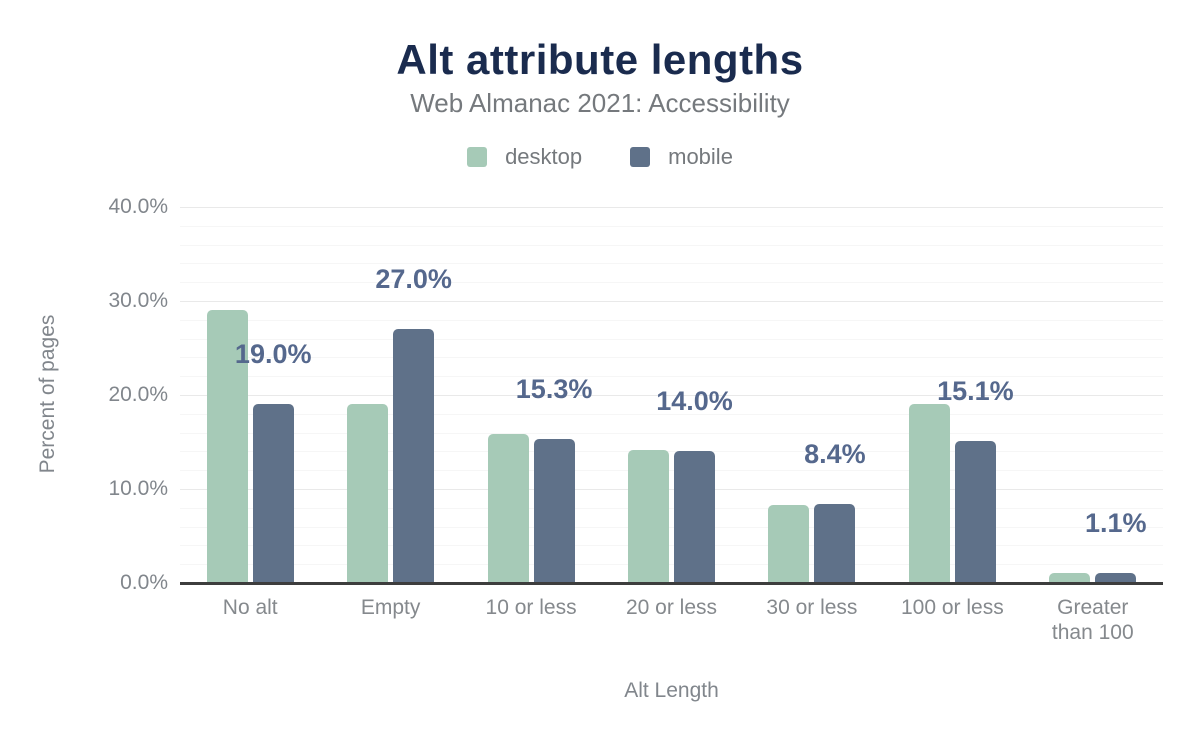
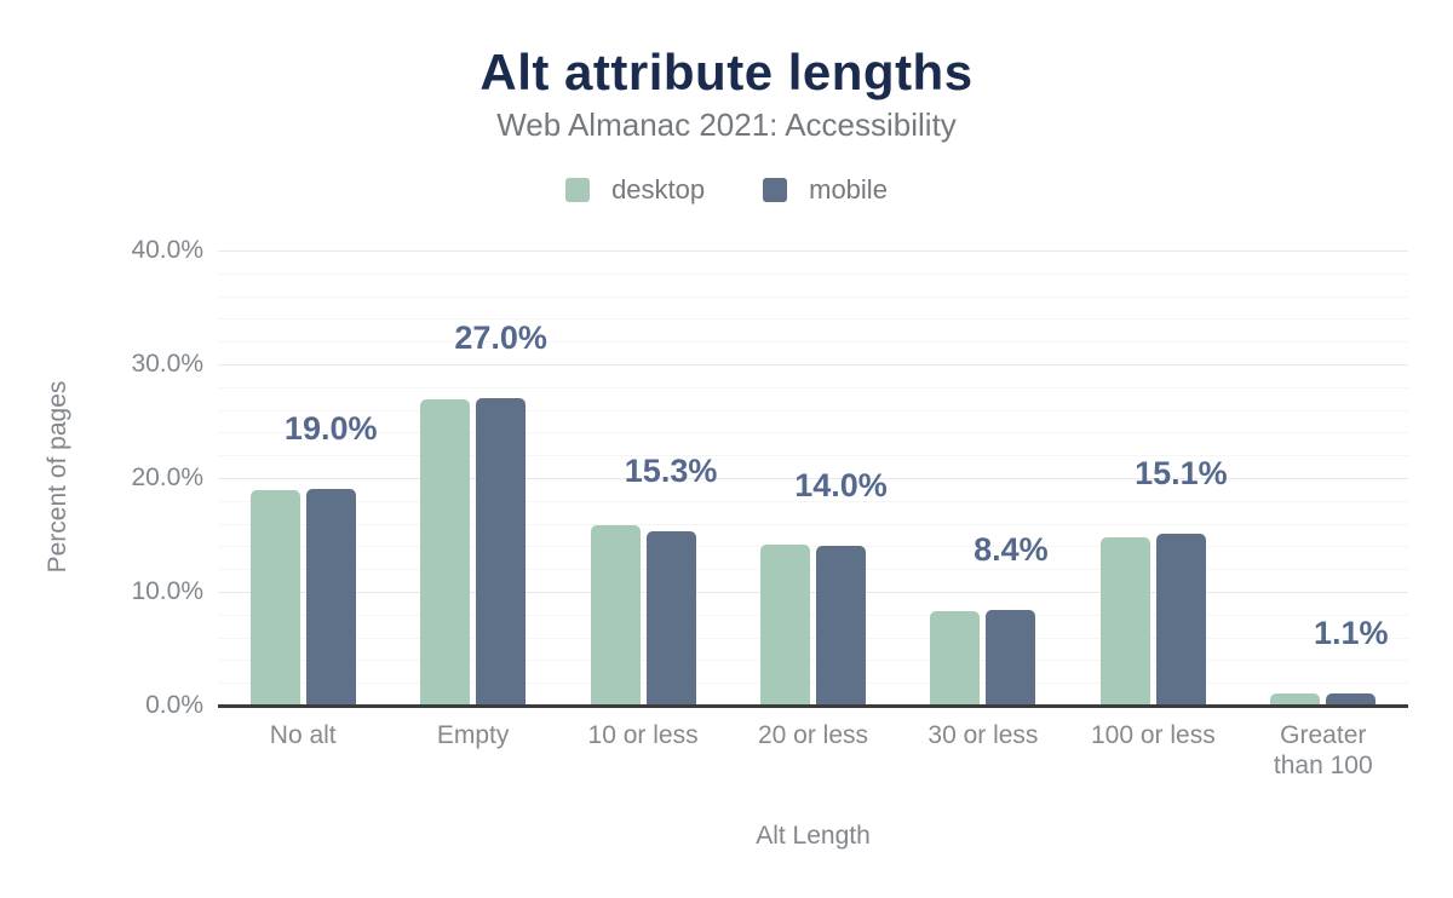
desktop/No alt: 29% -> 19%
desktop/Empty: 19% -> 27%
desktop/100 or less: 19% -> 15%
